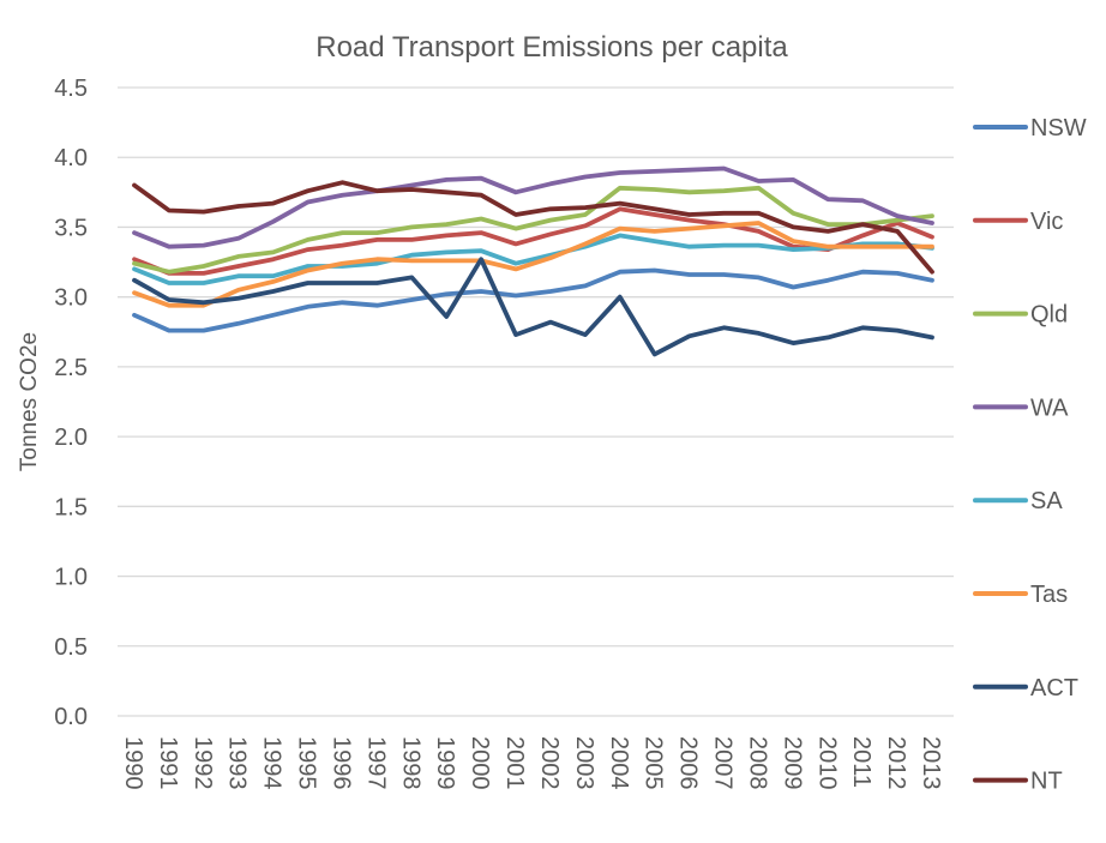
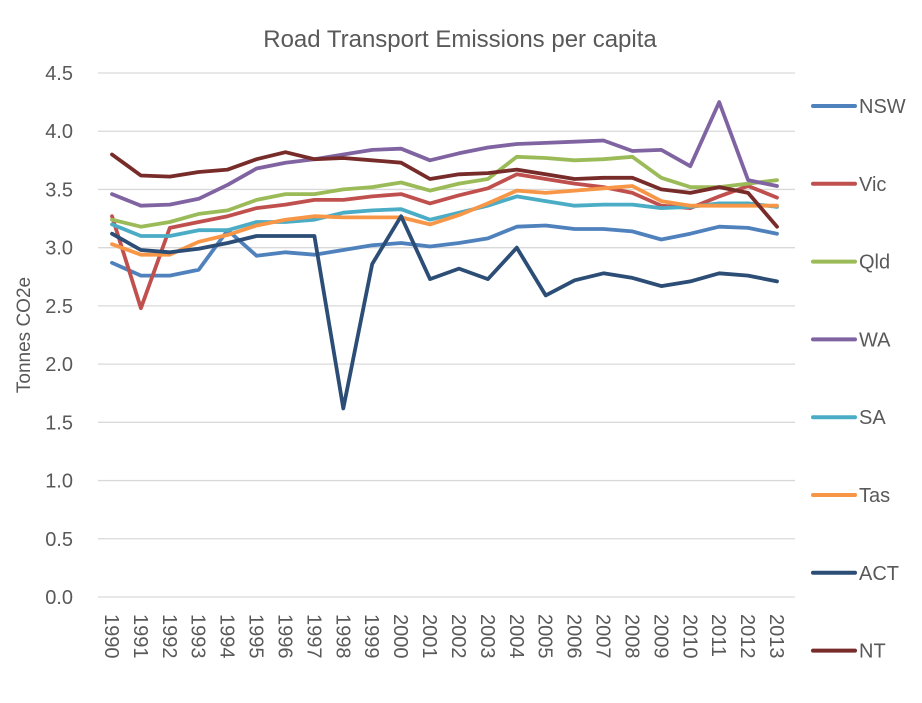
Vic/1991: 3.17 -> 2.48
NSW/1994: 2.87 -> 3.15
ACT/1998: 3.14 -> 1.62
WA/2011: 3.69 -> 4.25
